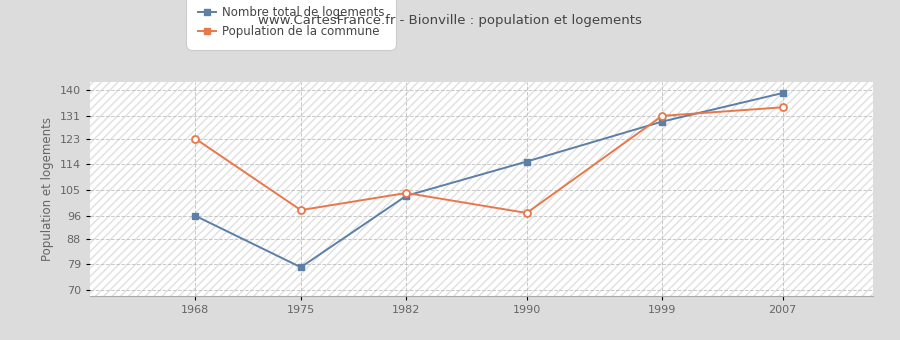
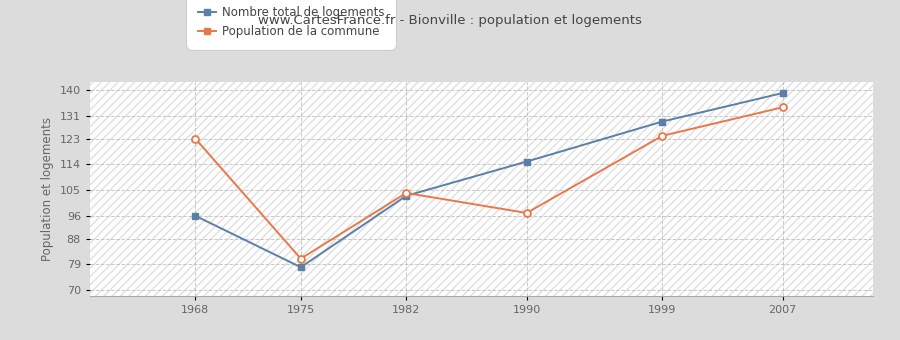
Population de la commune/1975: 98 -> 81
Population de la commune/1999: 131 -> 124
